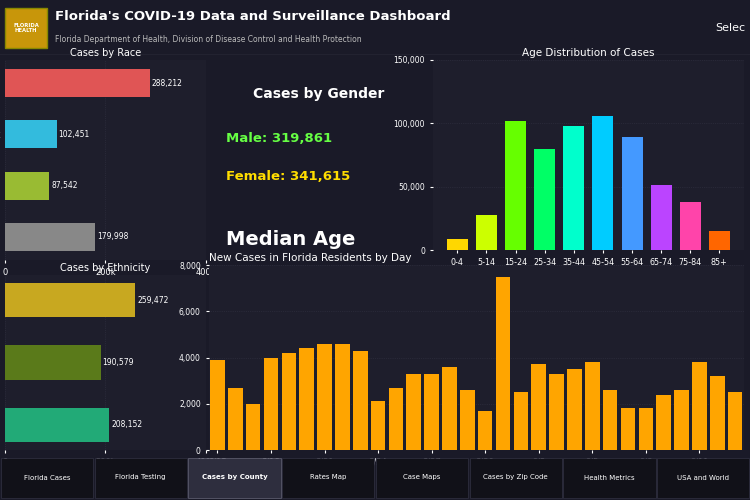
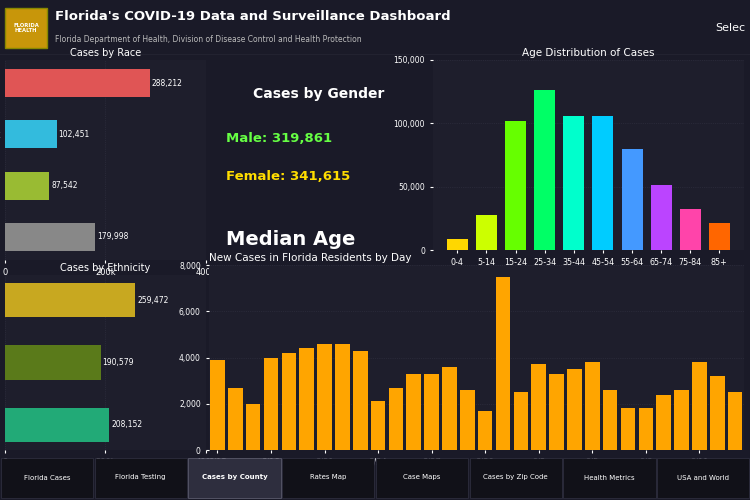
Age Distribution of Cases/25-34: 80,000 -> 126,000
Age Distribution of Cases/35-44: 98,000 -> 106,000
Age Distribution of Cases/55-64: 89,000 -> 80,000
Age Distribution of Cases/75-84: 38,000 -> 32,000
Age Distribution of Cases/85+: 15,000 -> 21,000
